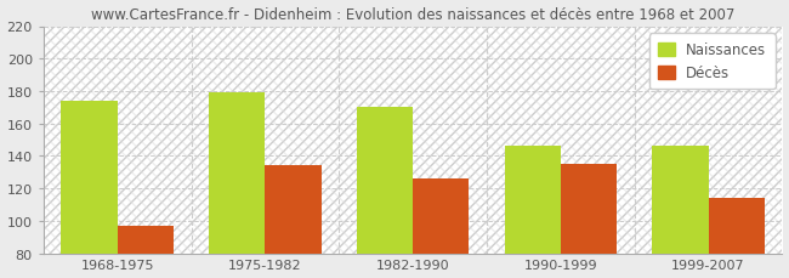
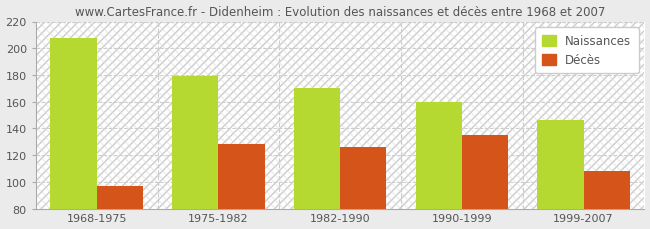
Naissances/1968-1975: 174 -> 208
Décès/1975-1982: 134 -> 128
Naissances/1990-1999: 146 -> 160
Décès/1999-2007: 114 -> 108
